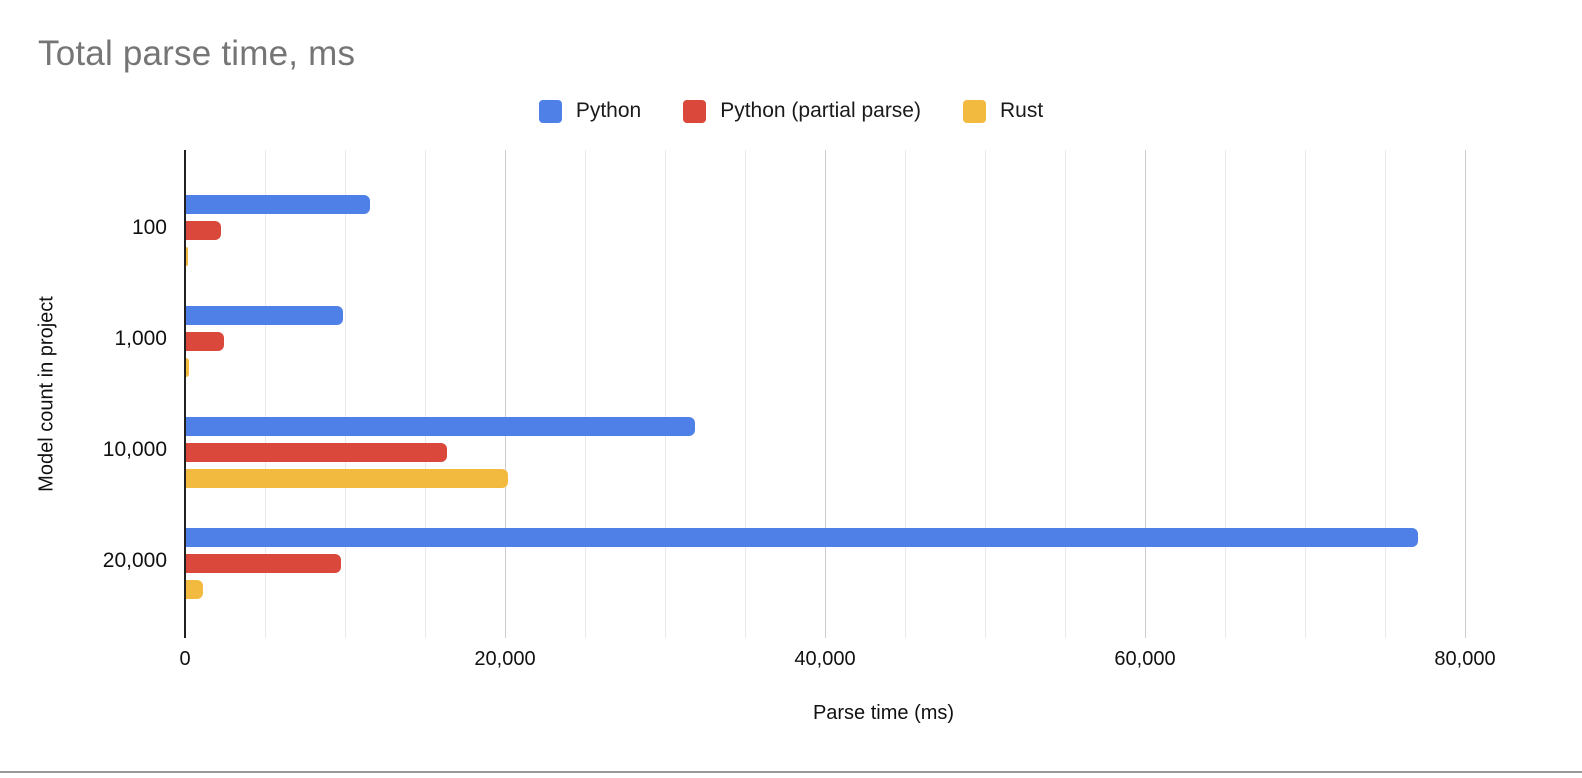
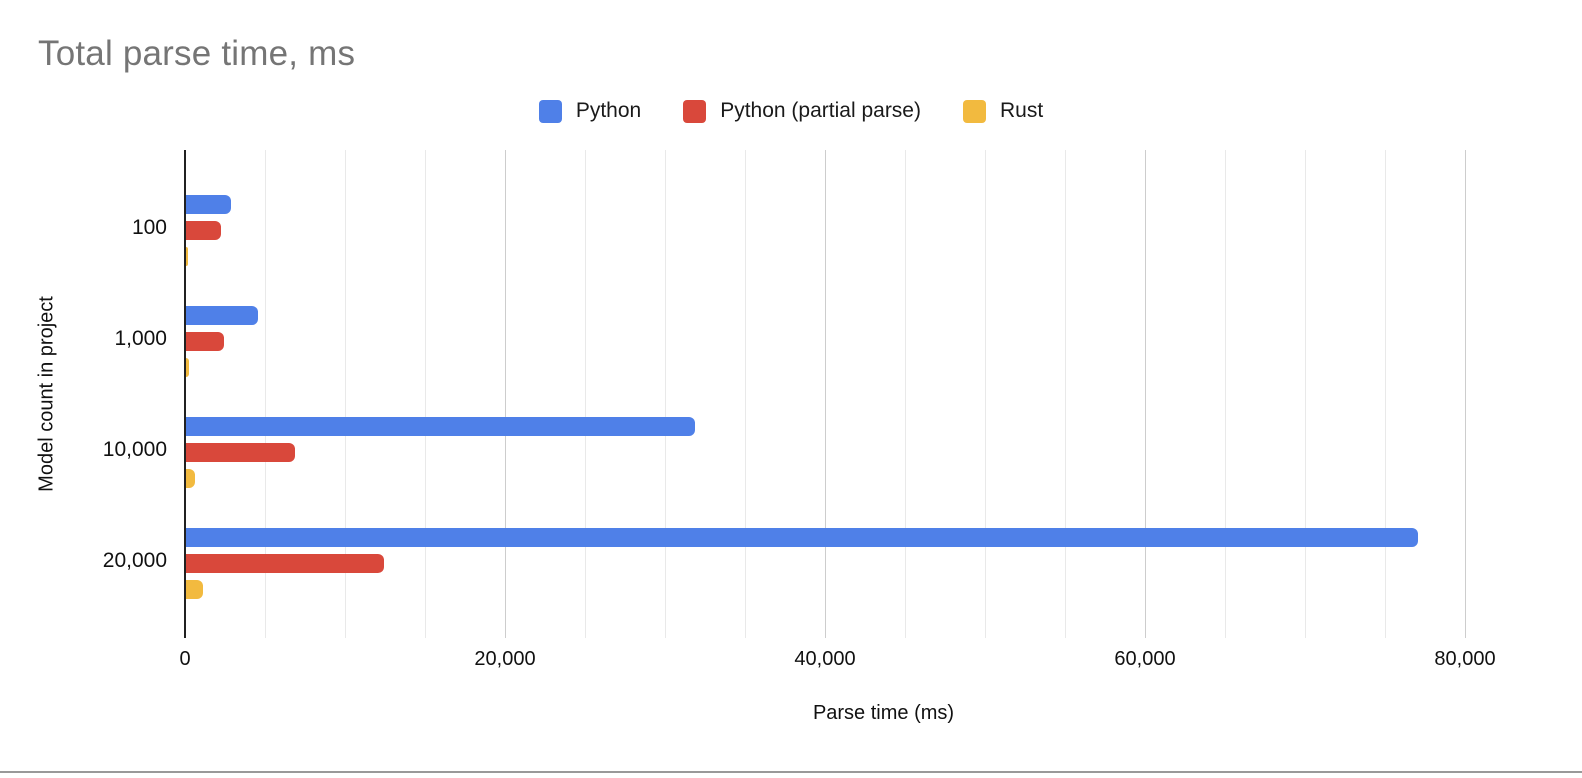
Python/100: 11500 -> 2800
Python/1,000: 9800 -> 4500
Python (partial parse)/10,000: 16300 -> 6800
Rust/10,000: 20100 -> 600
Python (partial parse)/20,000: 9700 -> 12400
